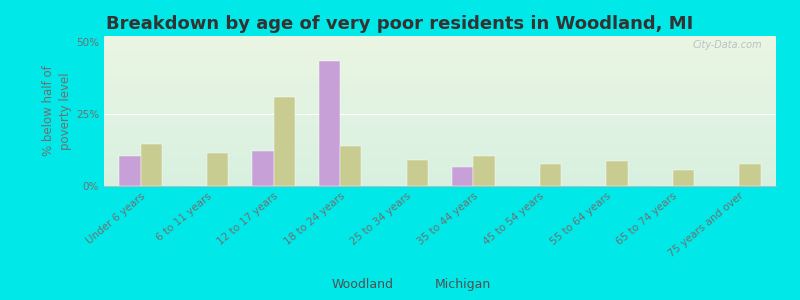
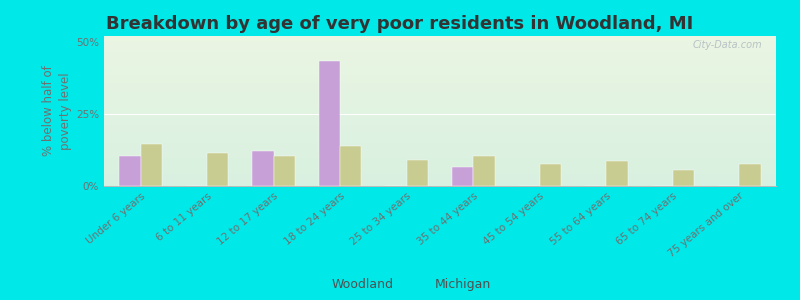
Michigan/12 to 17 years: 31.0% -> 10.5%
